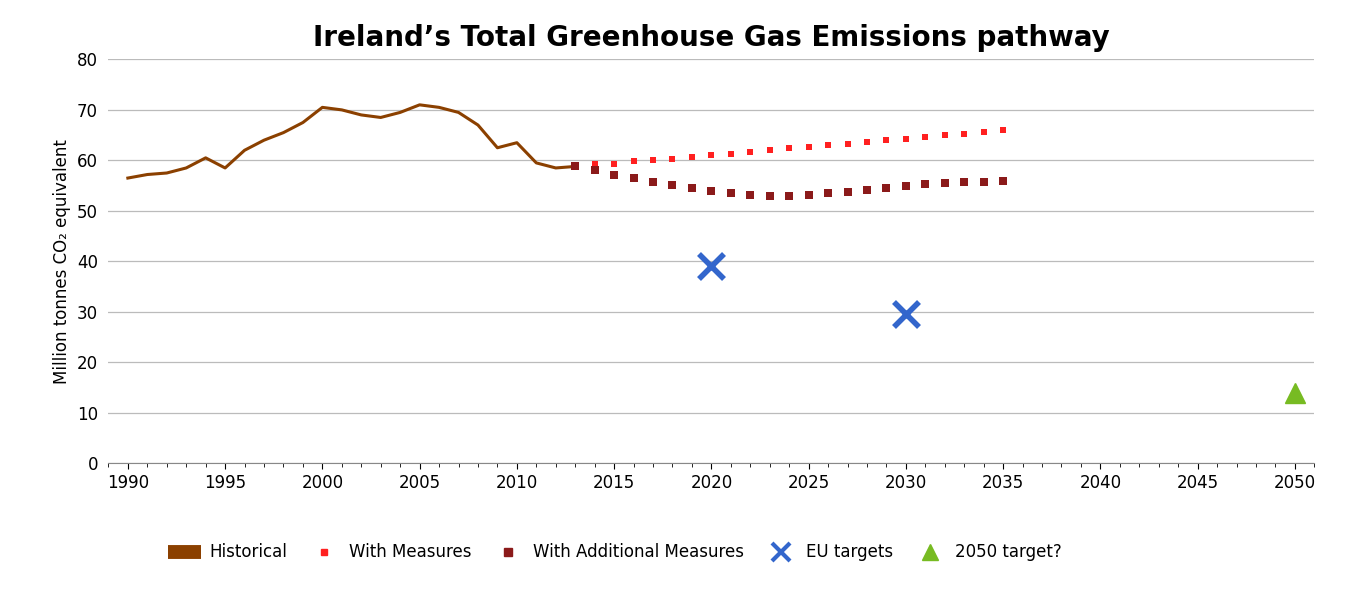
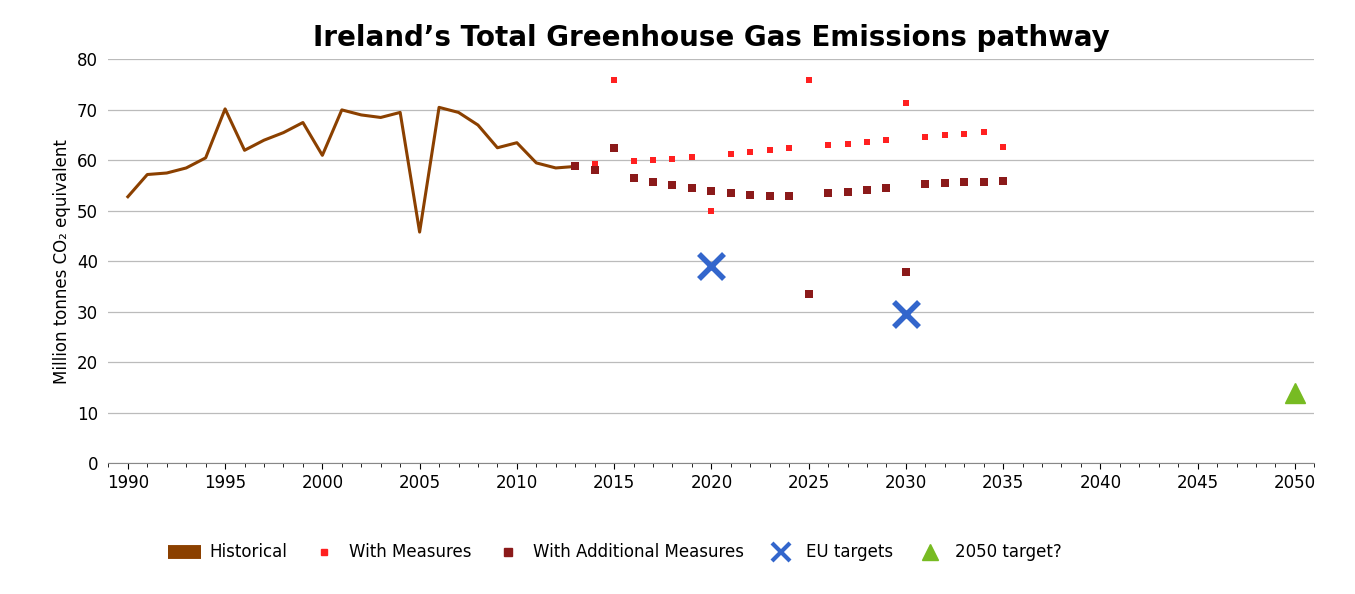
Historical/1990: 56.5 -> 52.8
Historical/1995: 58.5 -> 70.2
Historical/2000: 70.5 -> 61.0
Historical/2005: 71.0 -> 45.8
With Measures/2015: 59.3 -> 76.0
With Additional Measures/2015: 57.2 -> 62.4
With Measures/2020: 61.0 -> 50.0
With Measures/2025: 62.7 -> 76.0
With Additional Measures/2025: 53.2 -> 33.6
With Measures/2030: 64.3 -> 71.4
With Additional Measures/2030: 55.0 -> 37.8
With Measures/2035: 66.0 -> 62.6
